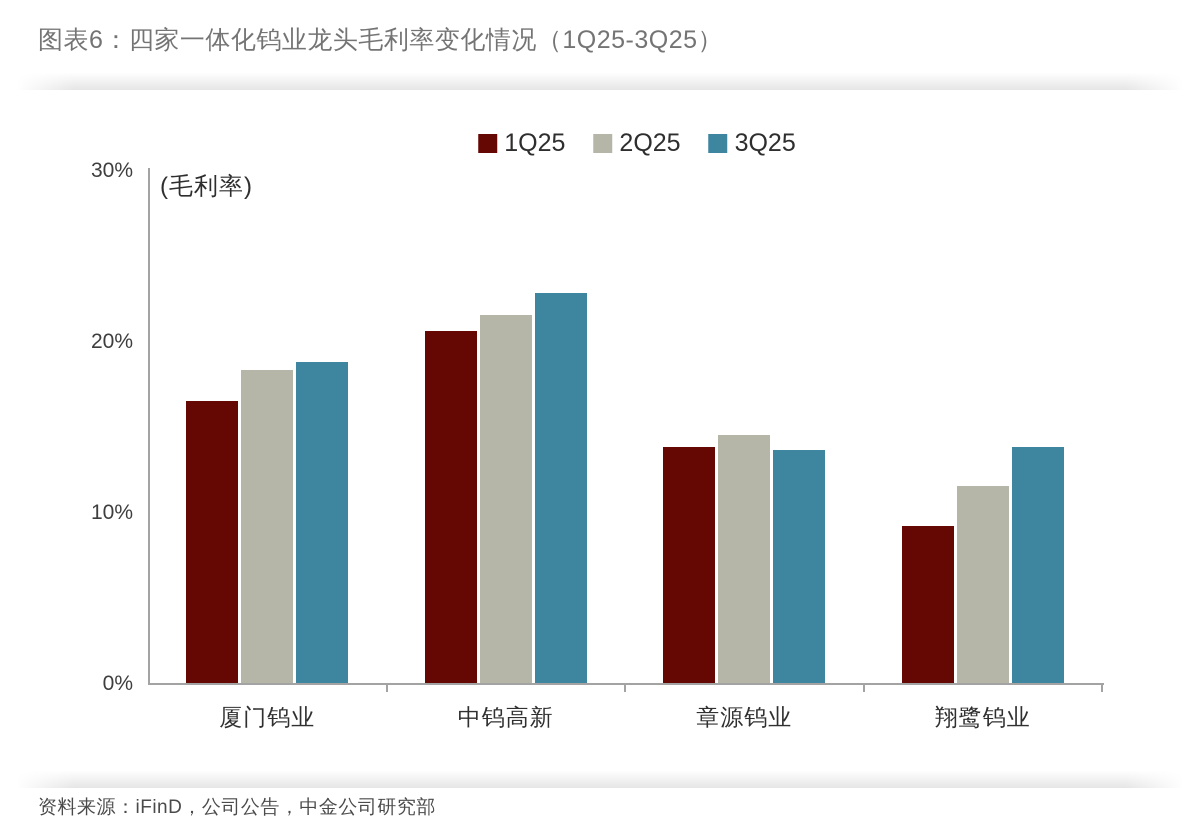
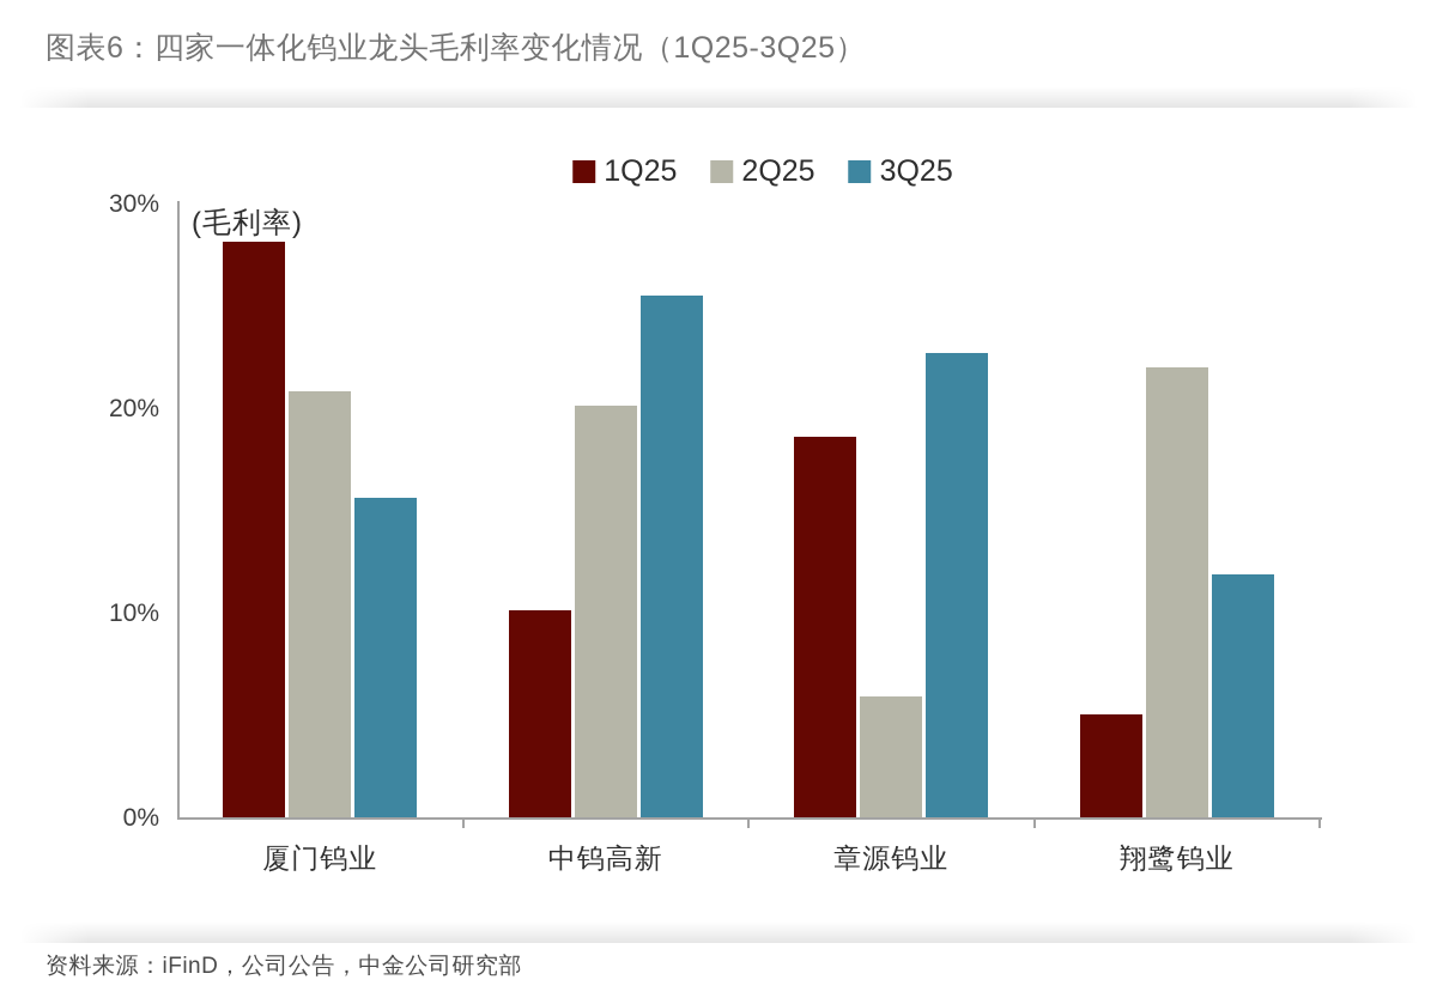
1Q25/厦门钨业: 16.5% -> 28.1%
2Q25/厦门钨业: 18.3% -> 20.8%
3Q25/厦门钨业: 18.8% -> 15.6%
1Q25/中钨高新: 20.6% -> 10.1%
2Q25/中钨高新: 21.5% -> 20.1%
3Q25/中钨高新: 22.8% -> 25.5%
1Q25/章源钨业: 13.8% -> 18.6%
2Q25/章源钨业: 14.5% -> 5.9%
3Q25/章源钨业: 13.6% -> 22.7%
1Q25/翔鹭钨业: 9.2% -> 5.0%
2Q25/翔鹭钨业: 11.5% -> 22.0%
3Q25/翔鹭钨业: 13.8% -> 11.9%
